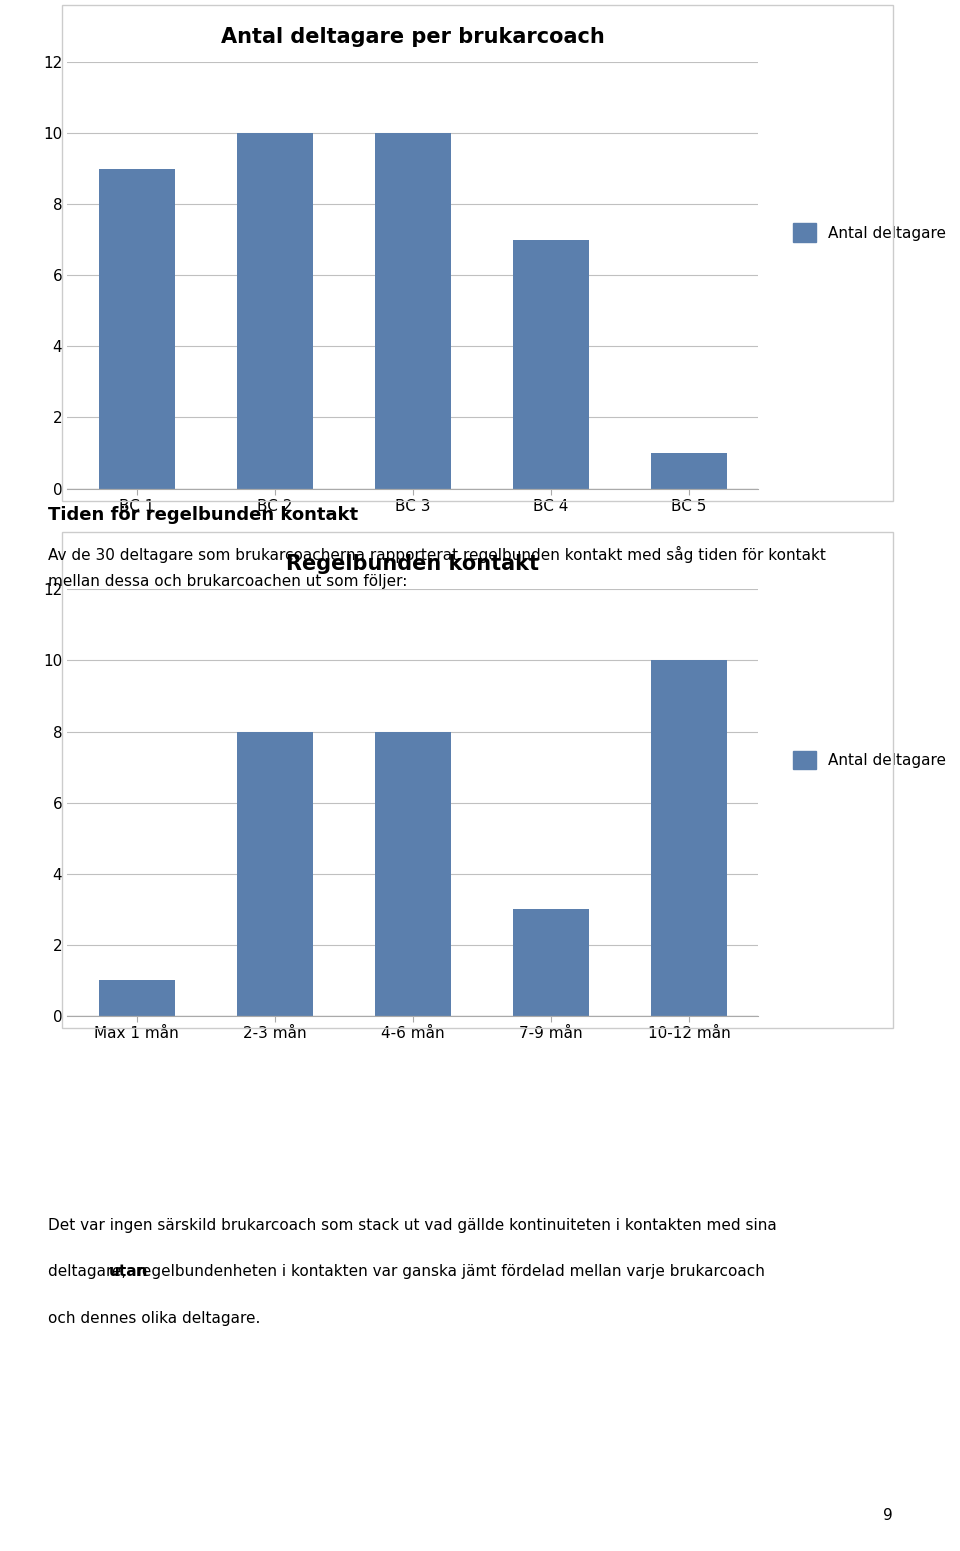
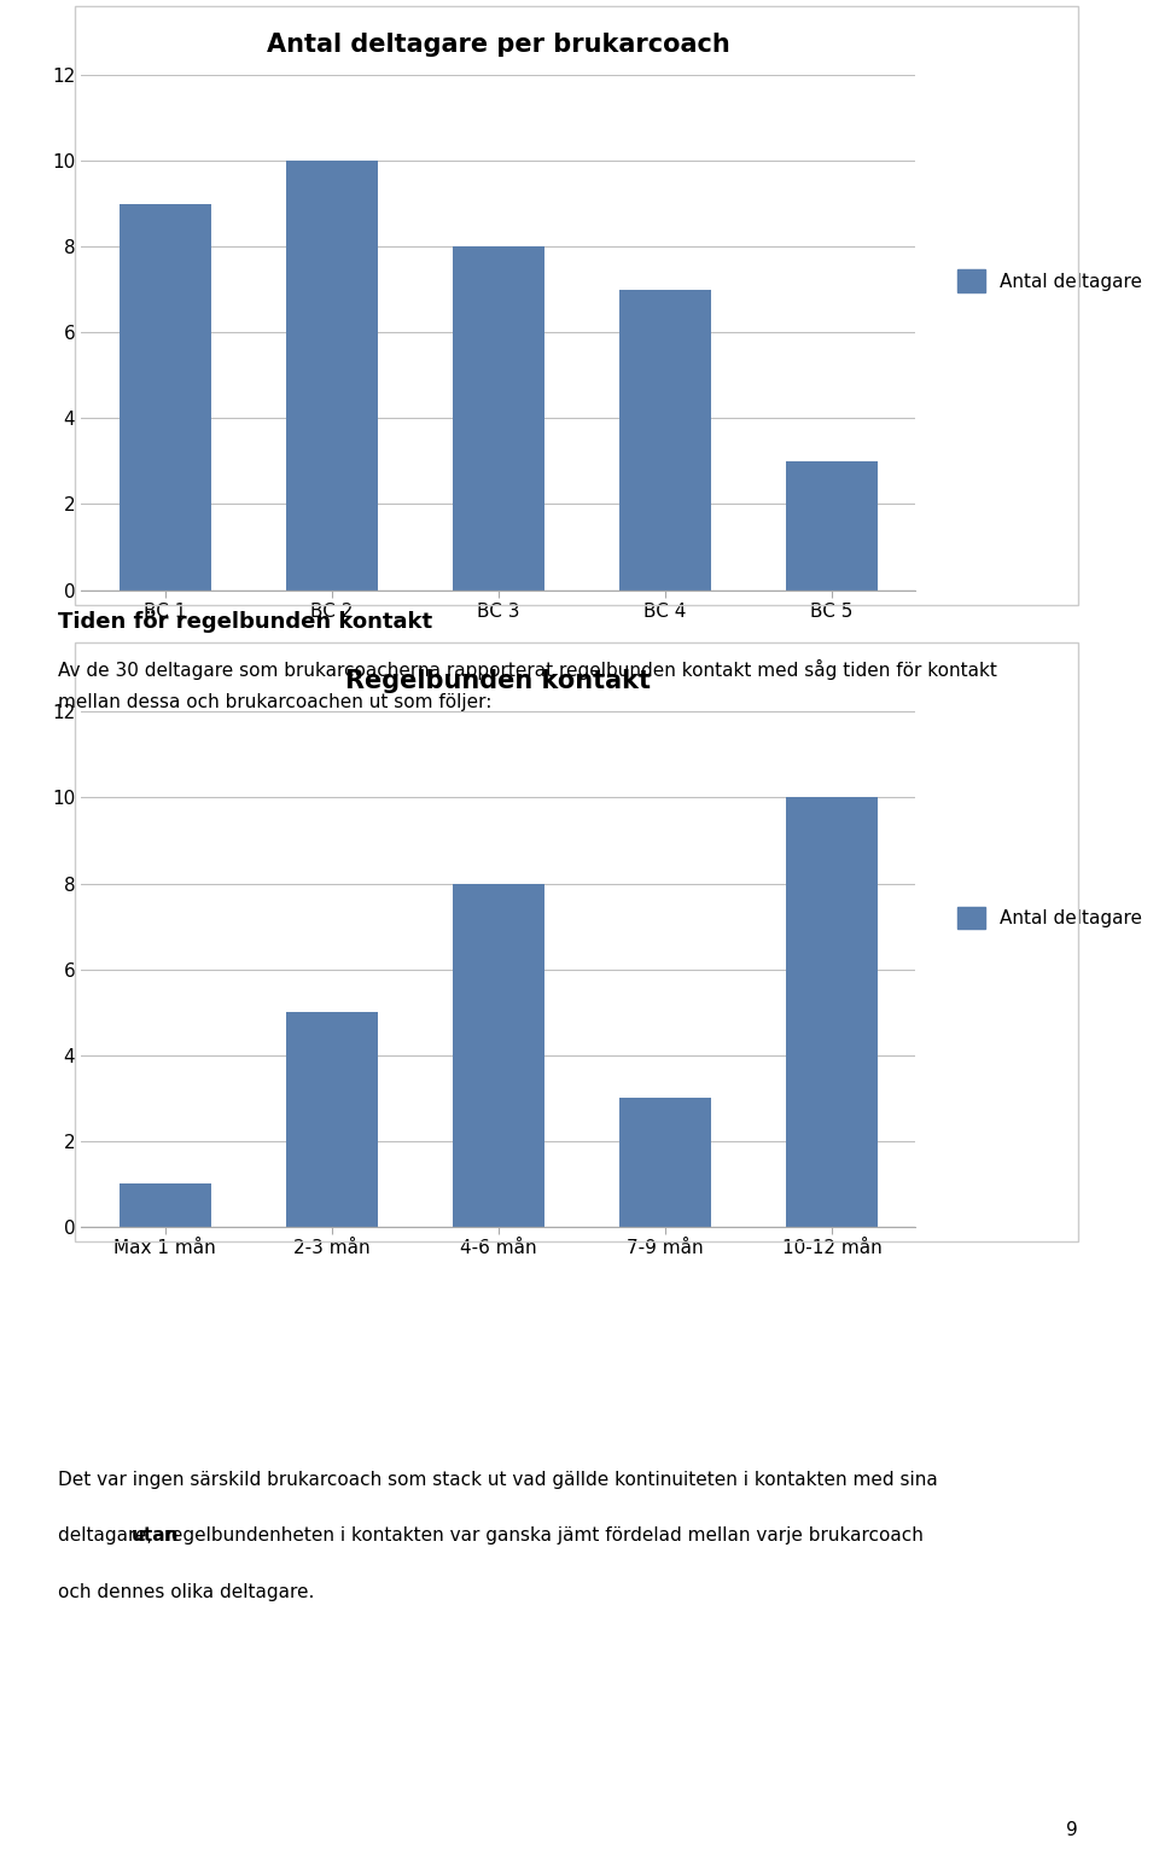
Antal deltagare per brukarcoach/BC 3: 10 -> 8
Antal deltagare per brukarcoach/BC 5: 1 -> 3
2-3 mån: 8 -> 5
